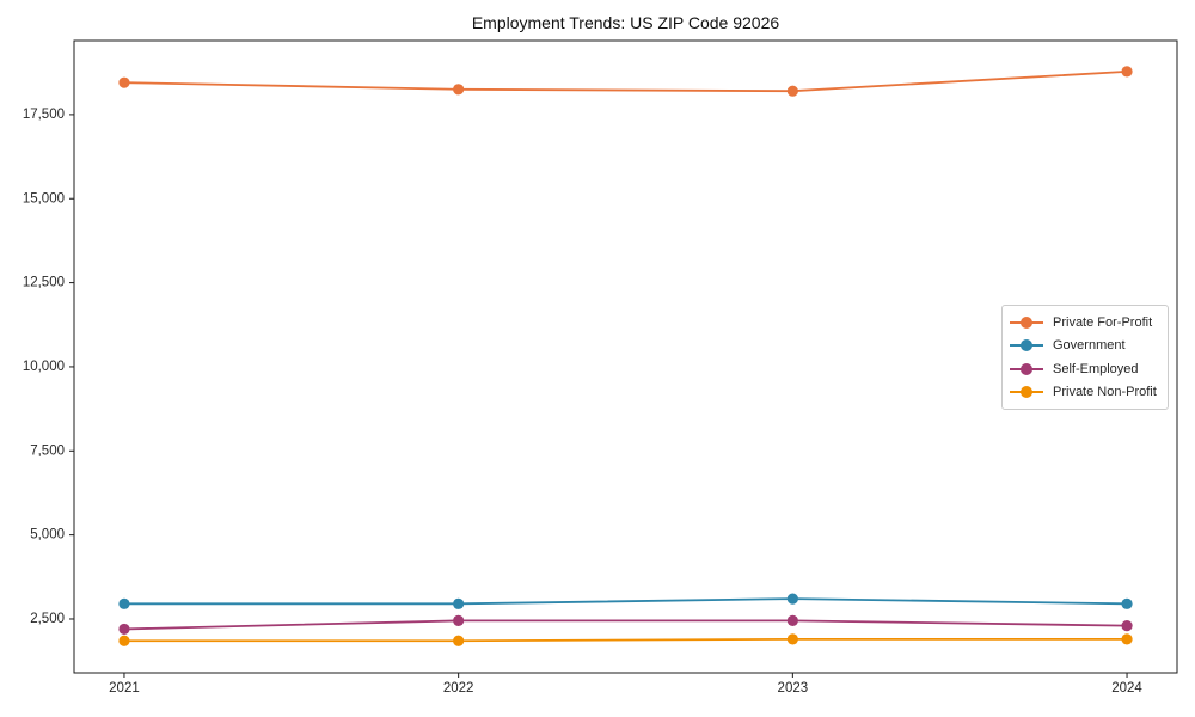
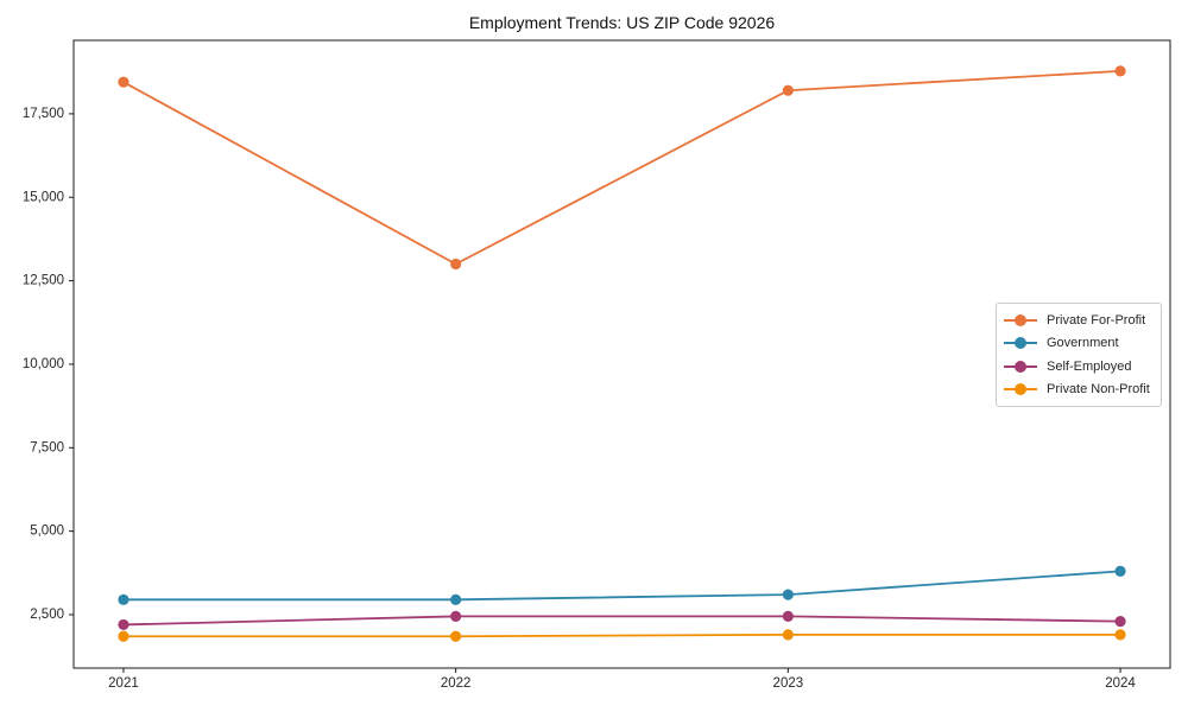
Private For-Profit/2022: 18200 -> 13000
Government/2024: 3000 -> 3800
